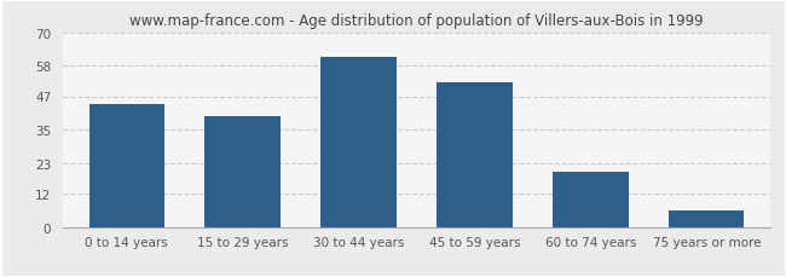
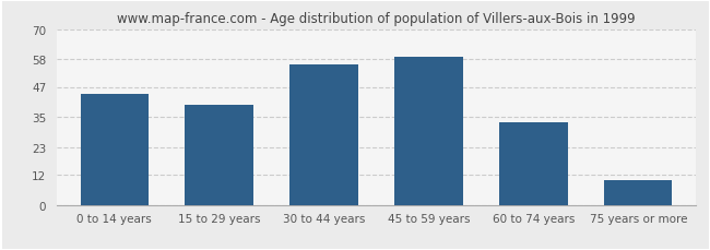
30 to 44 years: 61 -> 56
45 to 59 years: 52 -> 59
60 to 74 years: 20 -> 33
75 years or more: 6 -> 10
